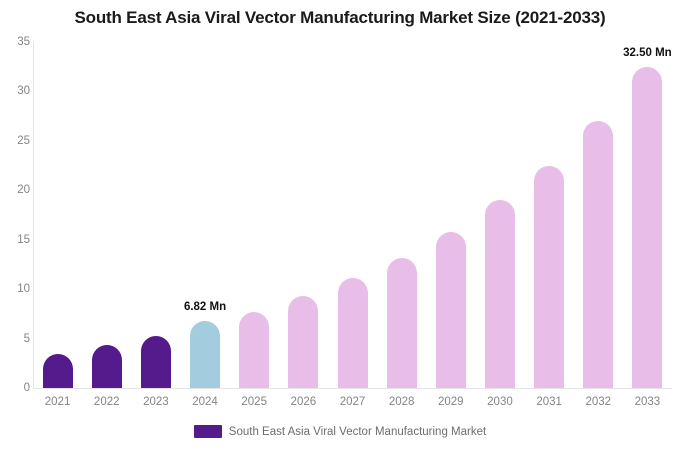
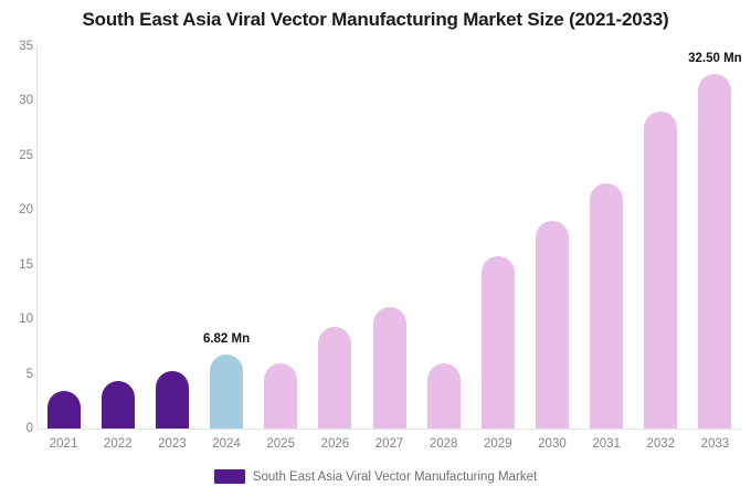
2025: 8 -> 6
2028: 13 -> 6
2032: 27 -> 29
